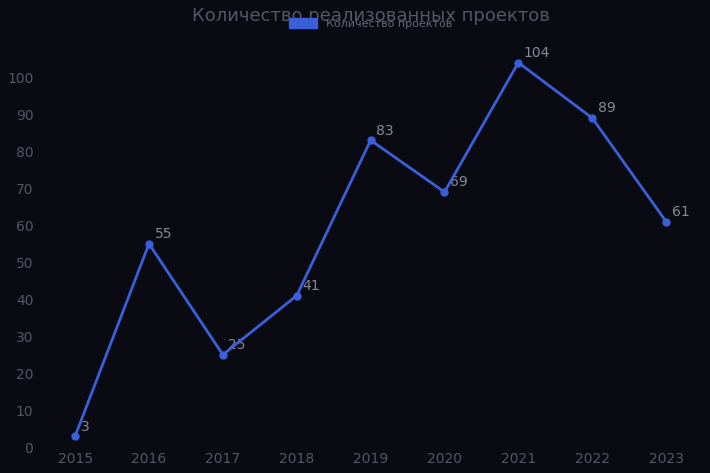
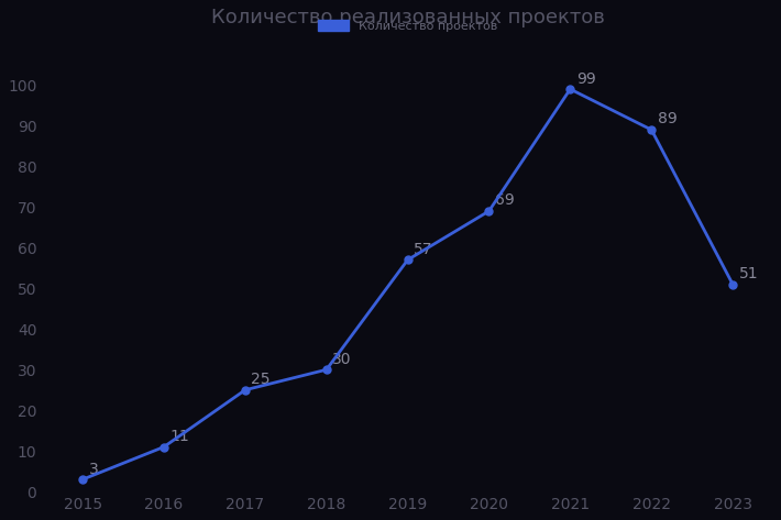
2016: 55 -> 11
2018: 41 -> 30
2019: 83 -> 57
2021: 104 -> 99
2023: 61 -> 51
